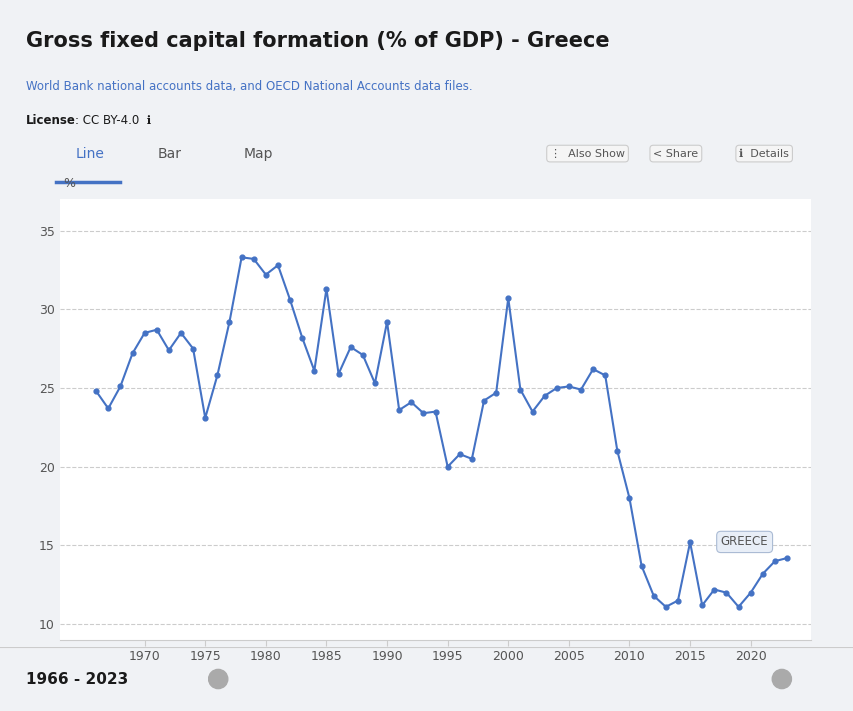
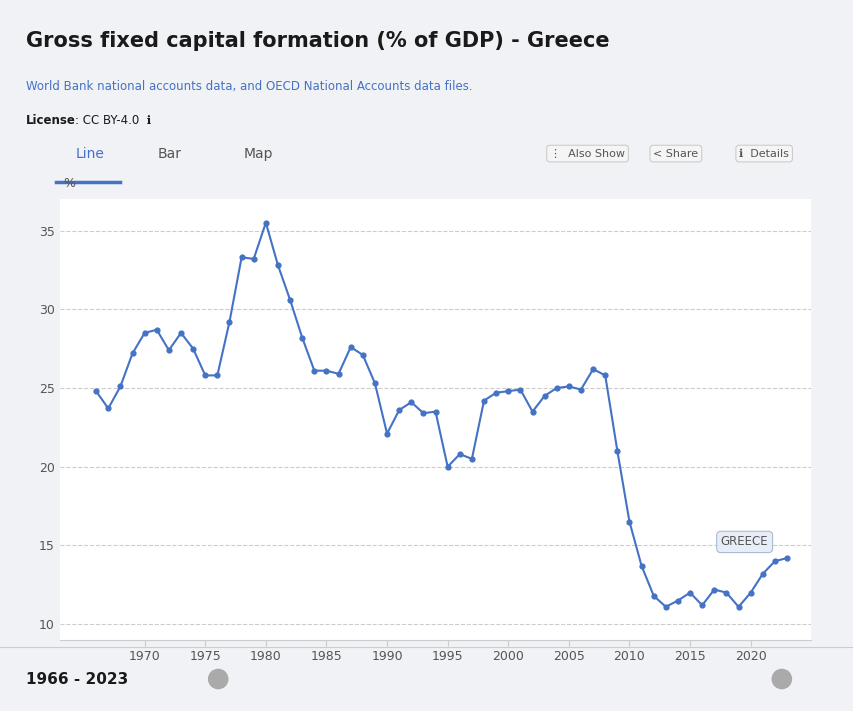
1975: 23.1 -> 25.8
1980: 32.2 -> 35.5
1985: 31.3 -> 26.1
1990: 29.2 -> 22.1
2000: 30.7 -> 24.8
2010: 18.0 -> 16.5
2015: 15.2 -> 12.0
